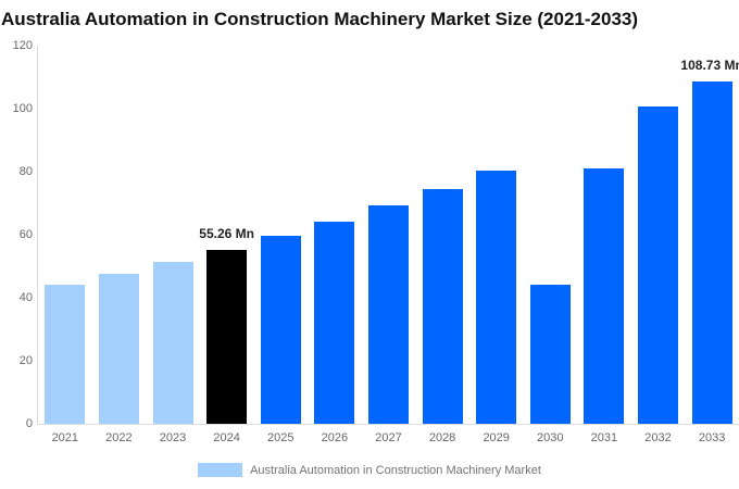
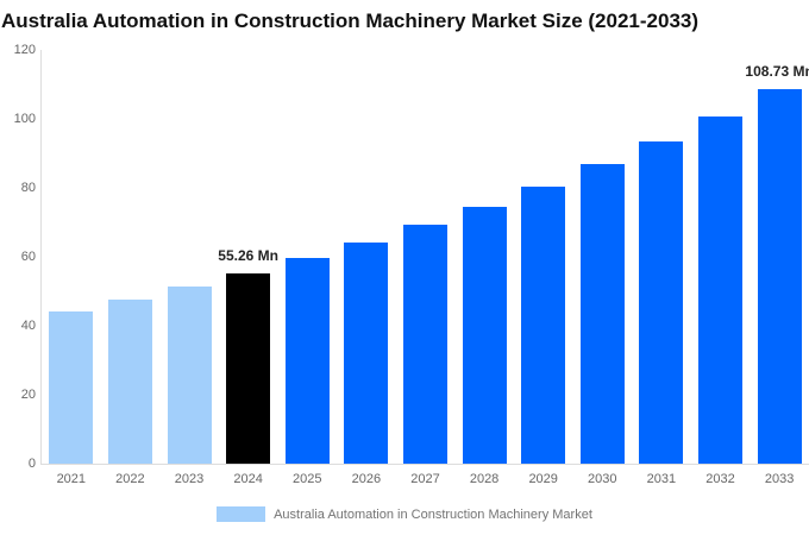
2030: 44 -> 87
2031: 81 -> 94
